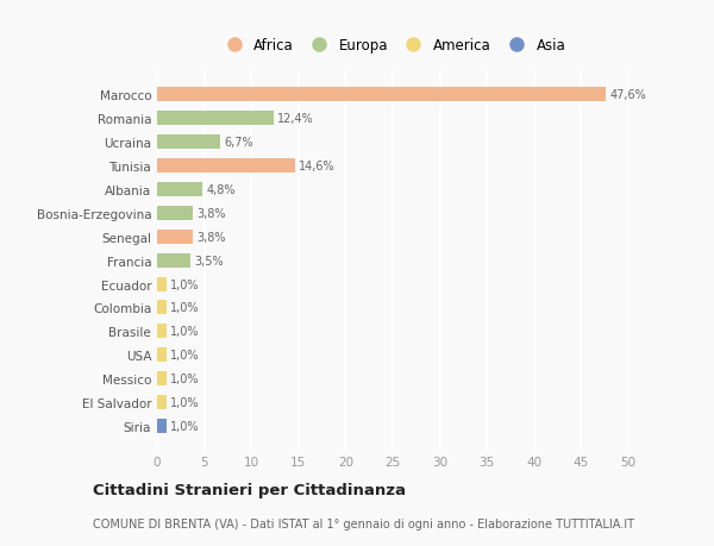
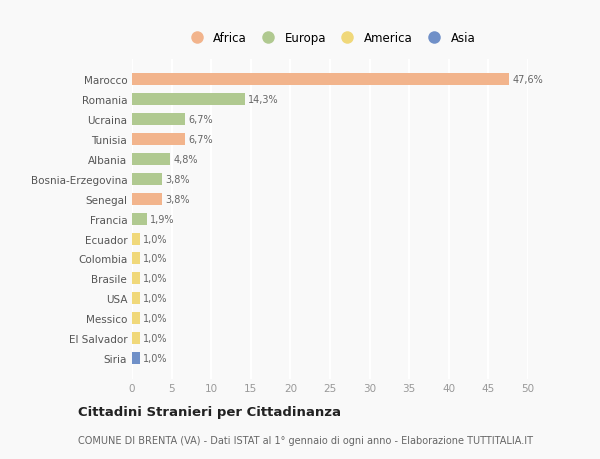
Romania: 12,4% -> 14,3%
Tunisia: 14,6% -> 6,7%
Francia: 3,5% -> 1,9%
